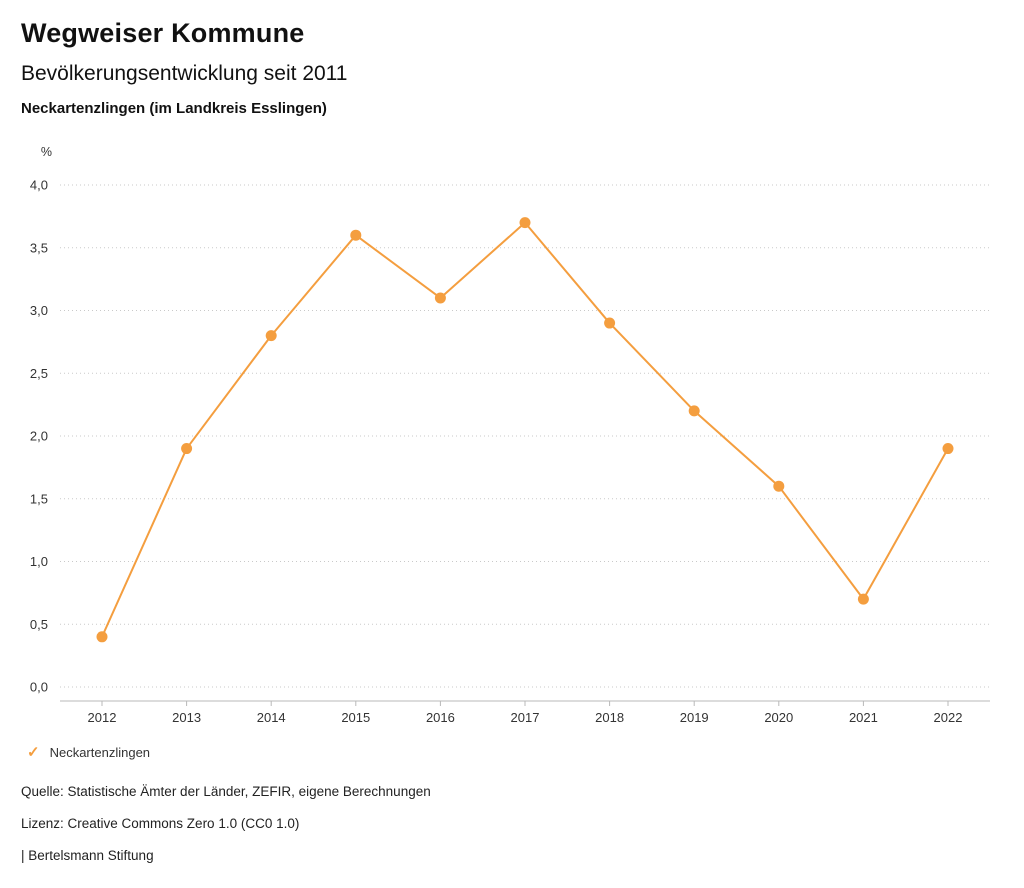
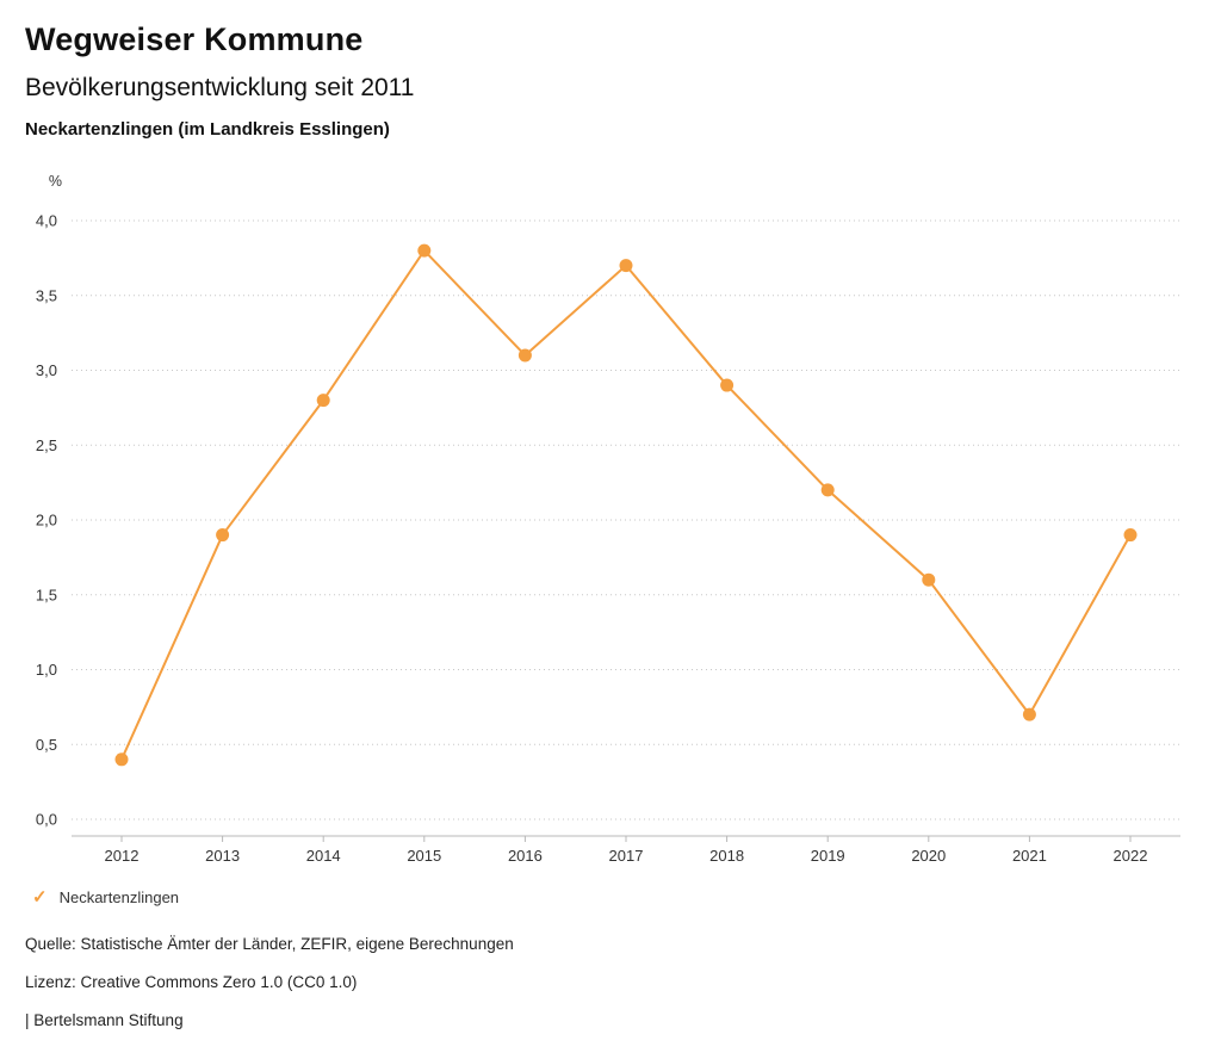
2015: 3,6 -> 3,8
